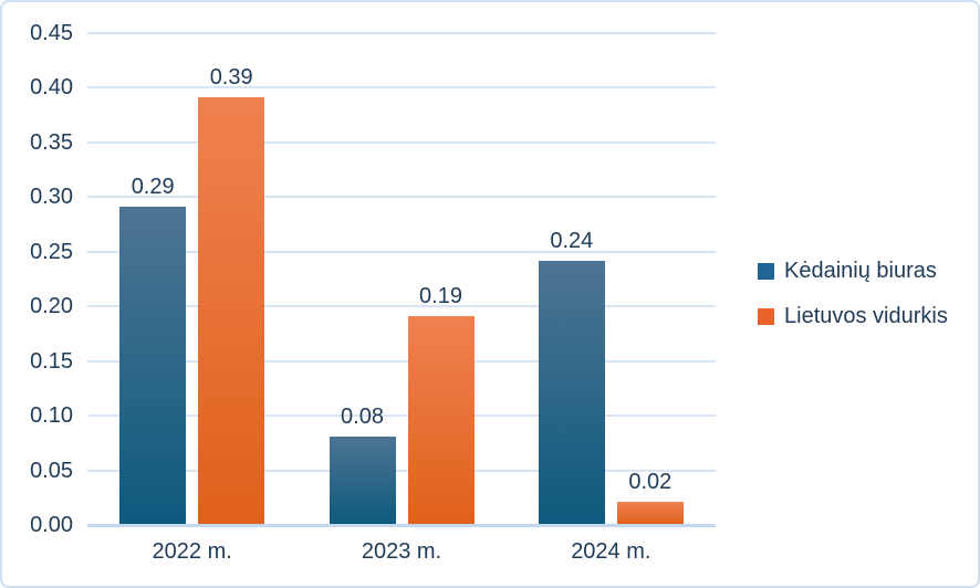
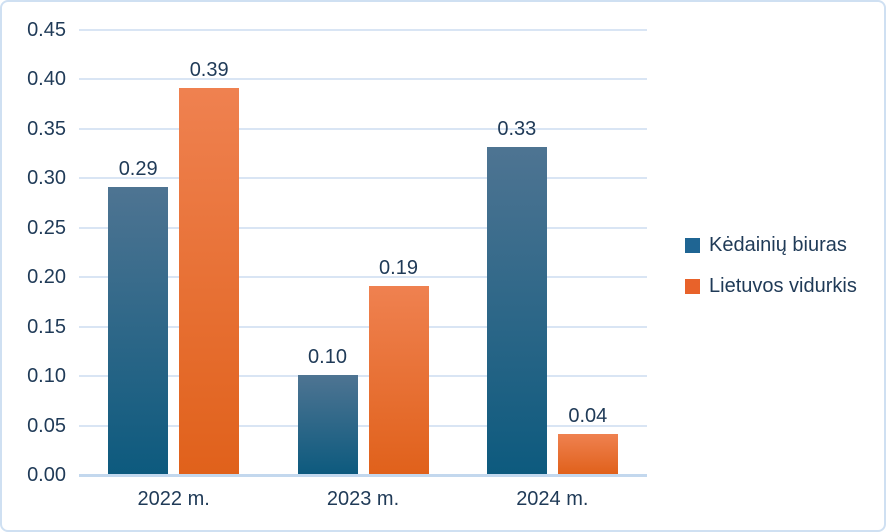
Kėdainių biuras/2023 m.: 0.08 -> 0.10
Kėdainių biuras/2024 m.: 0.24 -> 0.33
Lietuvos vidurkis/2024 m.: 0.02 -> 0.04
